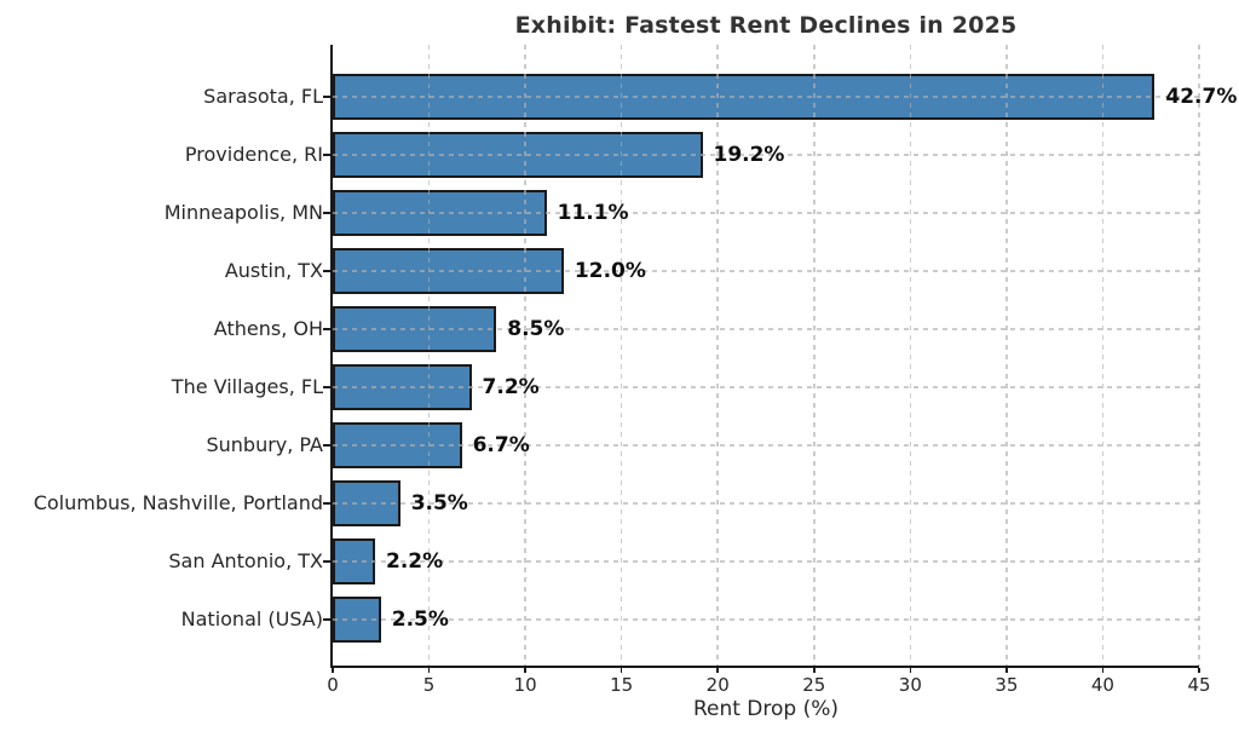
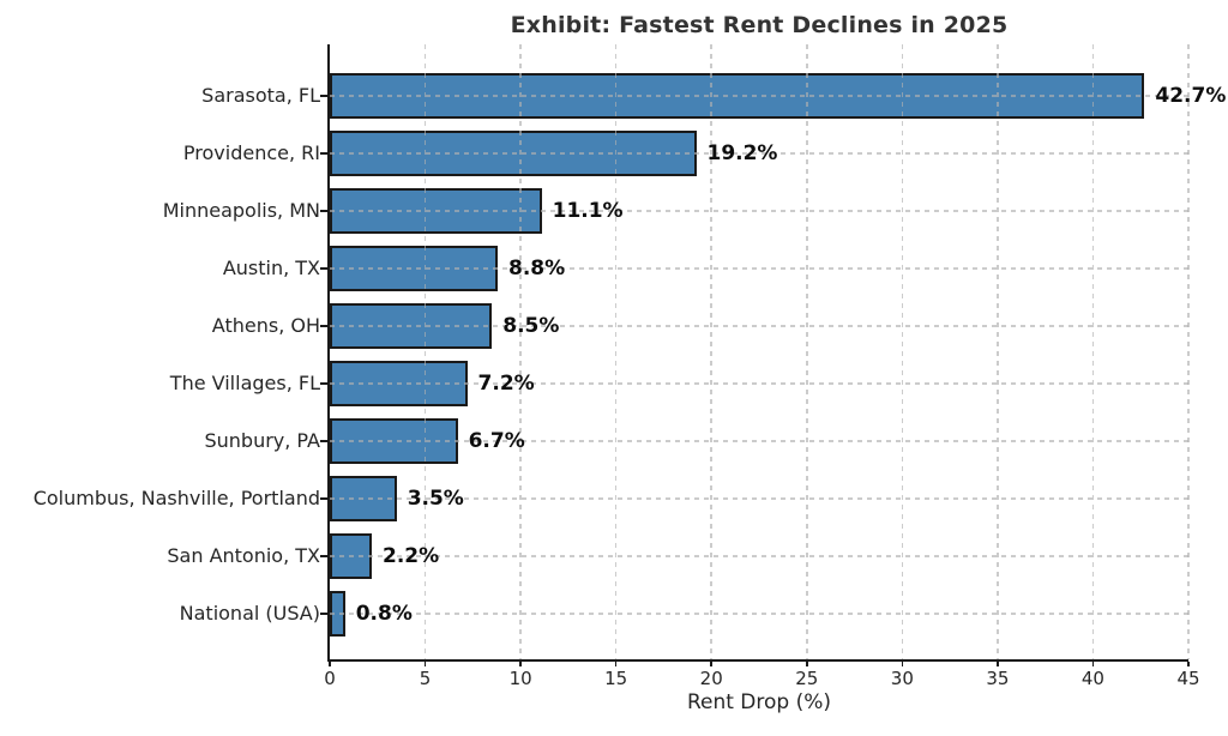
Austin, TX: 12.0% -> 8.8%
National (USA): 2.5% -> 0.8%
